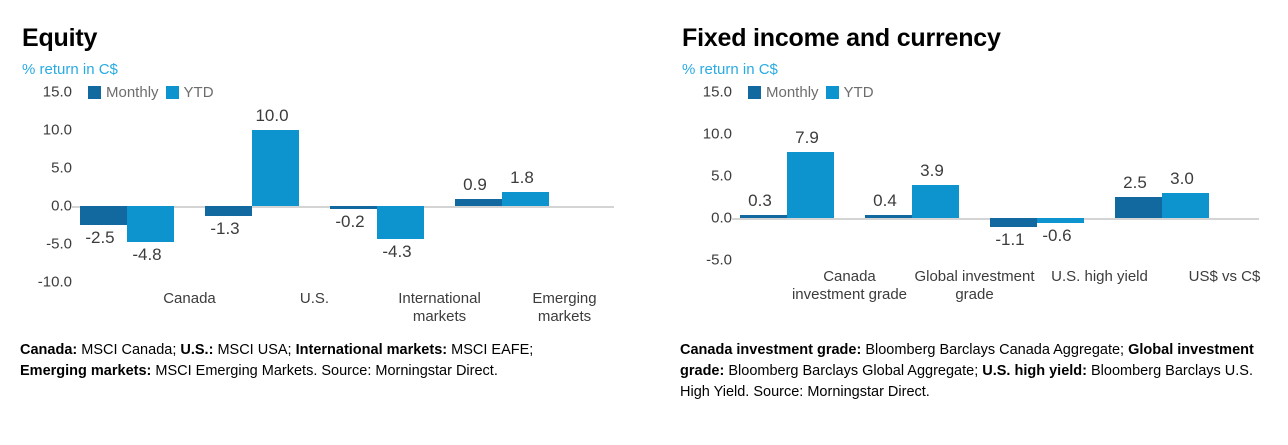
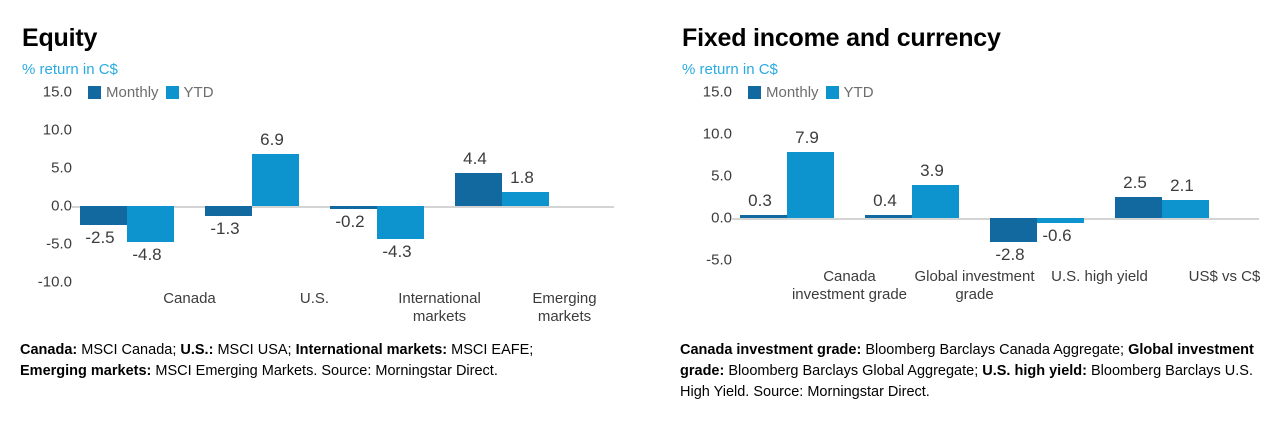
Equity/YTD/U.S.: 10.0 -> 6.9
Equity/Monthly/Emerging markets: 0.9 -> 4.4
Fixed income and currency/Monthly/U.S. high yield: -1.1 -> -2.8
Fixed income and currency/YTD/US$ vs C$: 3.0 -> 2.1
